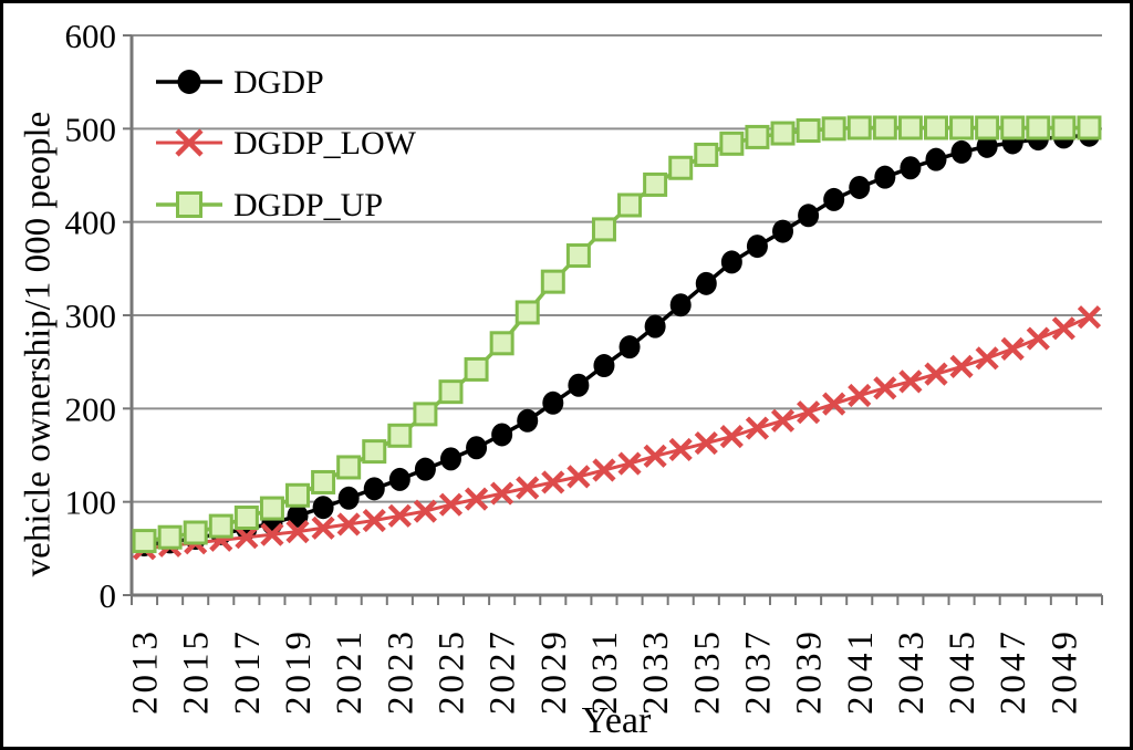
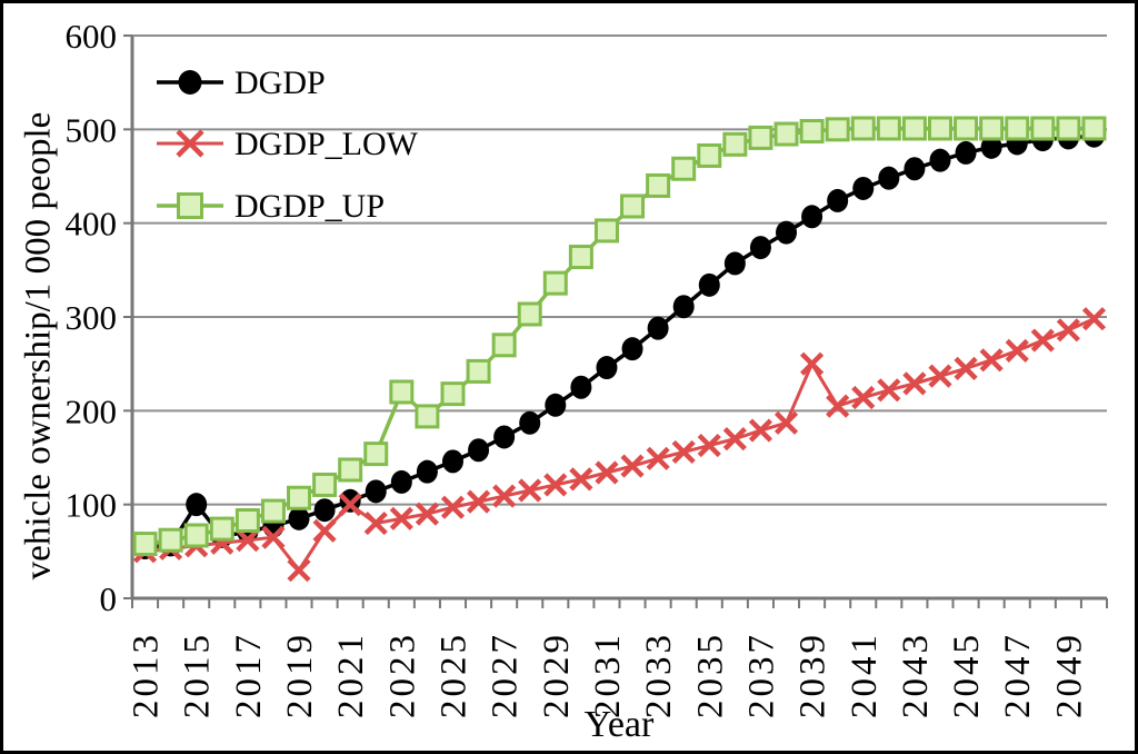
DGDP/2015: 60 -> 100
DGDP_LOW/2019: 70 -> 30
DGDP_LOW/2021: 80 -> 100
DGDP_UP/2023: 170 -> 220
DGDP_LOW/2039: 200 -> 250
